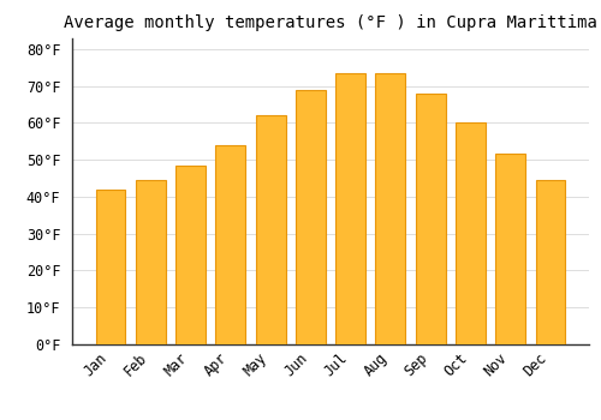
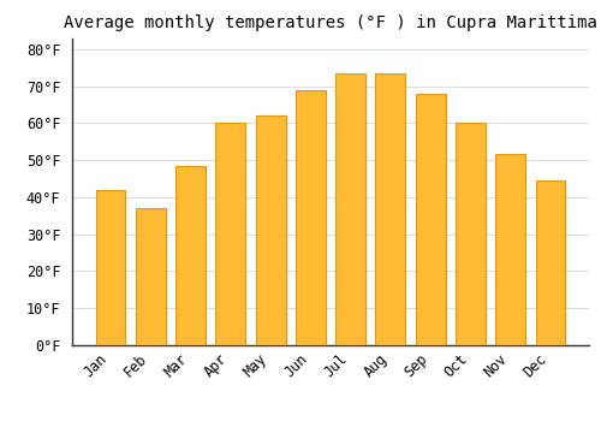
Feb: 44.5°F -> 37.0°F
Apr: 54.0°F -> 60.0°F
